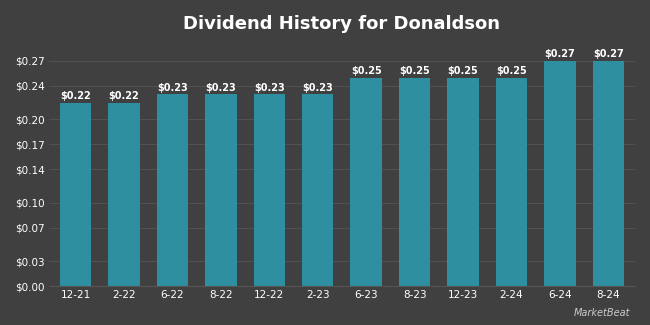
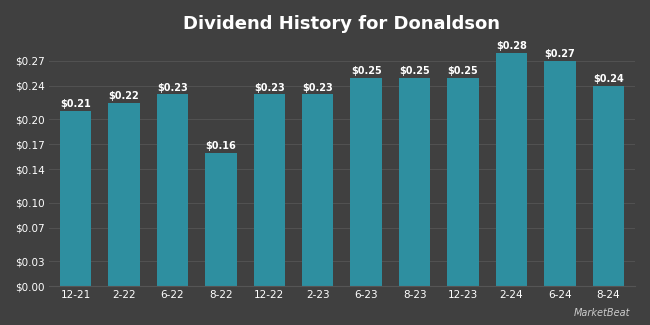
12-21: $0.22 -> $0.21
8-22: $0.23 -> $0.16
2-24: $0.25 -> $0.28
8-24: $0.27 -> $0.24
